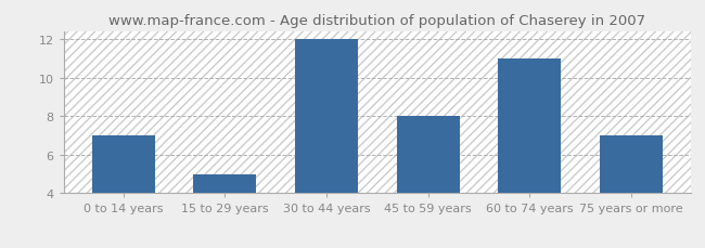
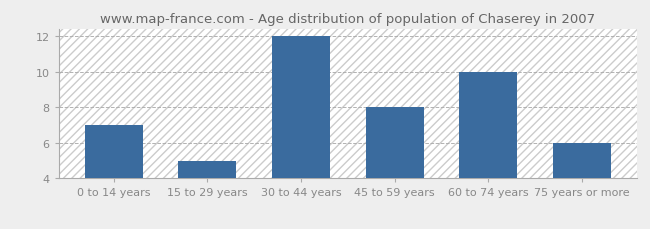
60 to 74 years: 11 -> 10
75 years or more: 7 -> 6
